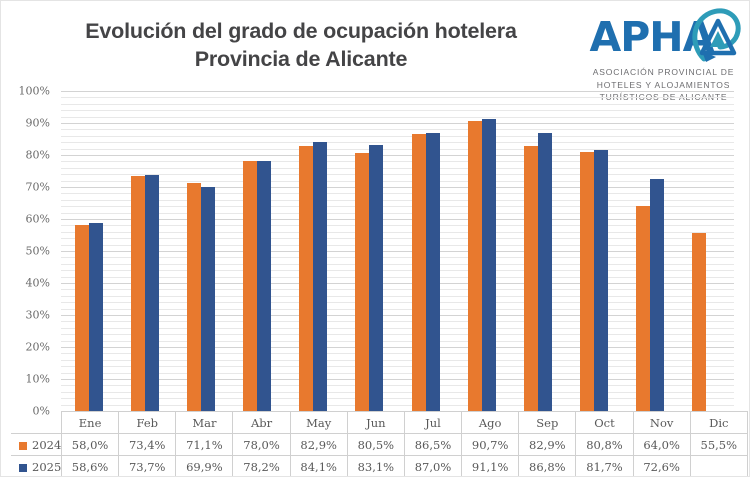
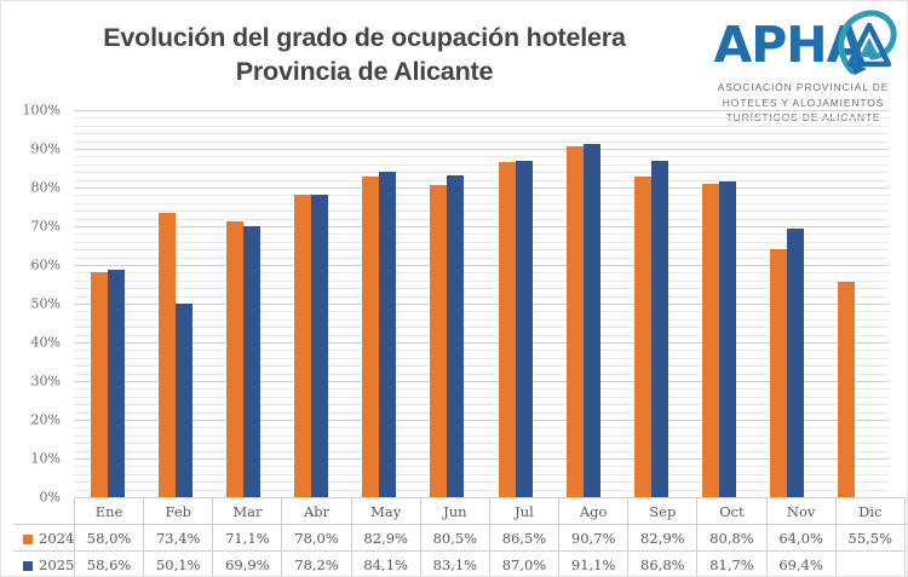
2025/Feb: 73,7% -> 50,1%
2025/Nov: 72,6% -> 69,4%
